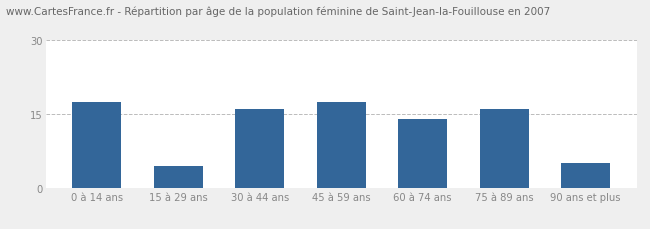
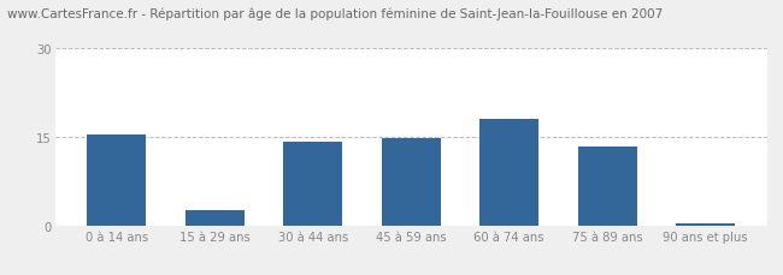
0 à 14 ans: 17.5 -> 15.5
15 à 29 ans: 4.5 -> 2.5
30 à 44 ans: 16.0 -> 14.2
45 à 59 ans: 17.5 -> 14.7
60 à 74 ans: 14.0 -> 18.0
75 à 89 ans: 16.0 -> 13.3
90 ans et plus: 5.0 -> 0.3
